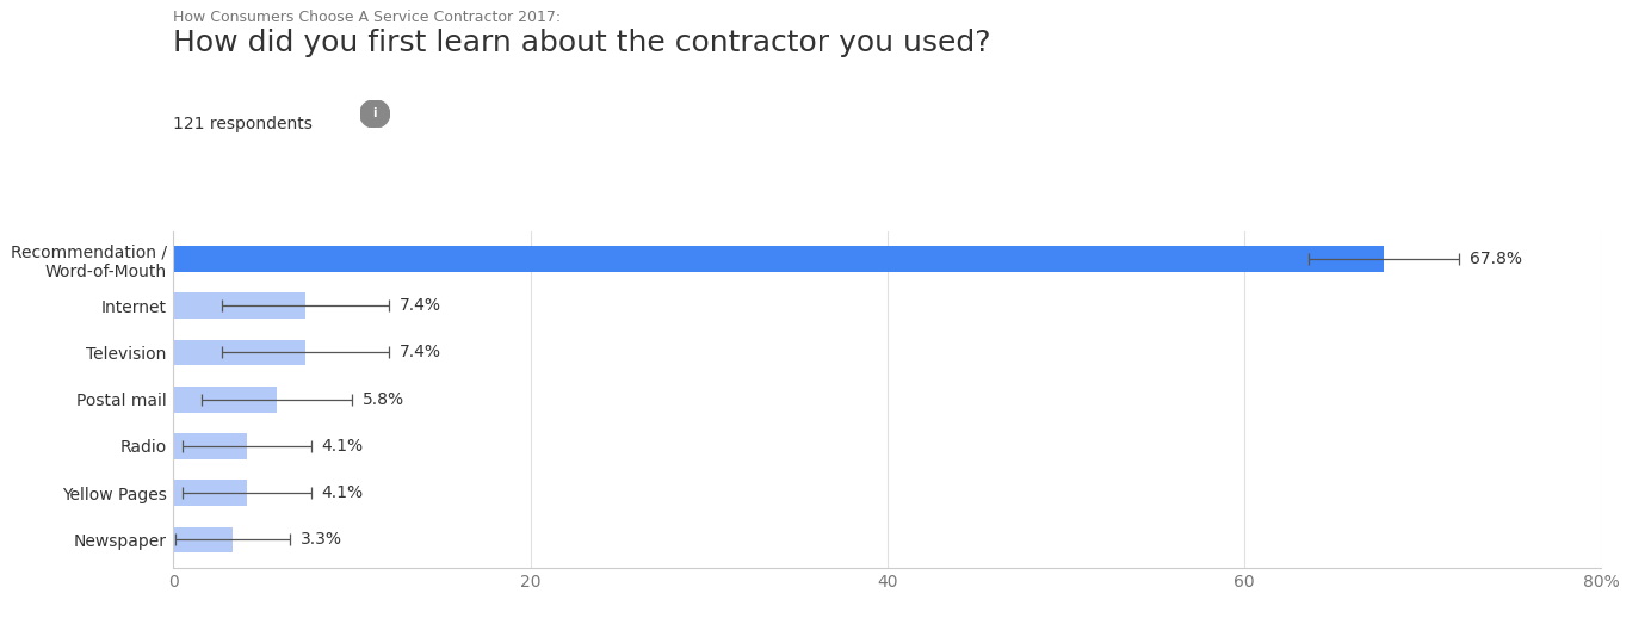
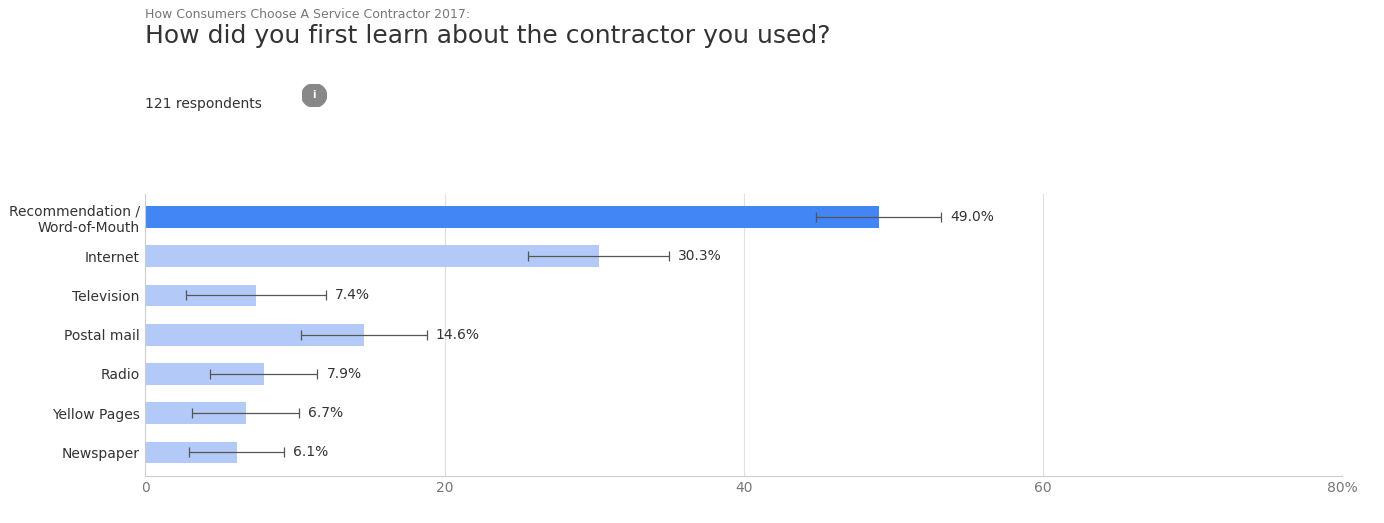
Recommendation / Word-of-Mouth: 67.8% -> 49.0%
Internet: 7.4% -> 30.3%
Postal mail: 5.8% -> 14.6%
Radio: 4.1% -> 7.9%
Yellow Pages: 4.1% -> 6.7%
Newspaper: 3.3% -> 6.1%
